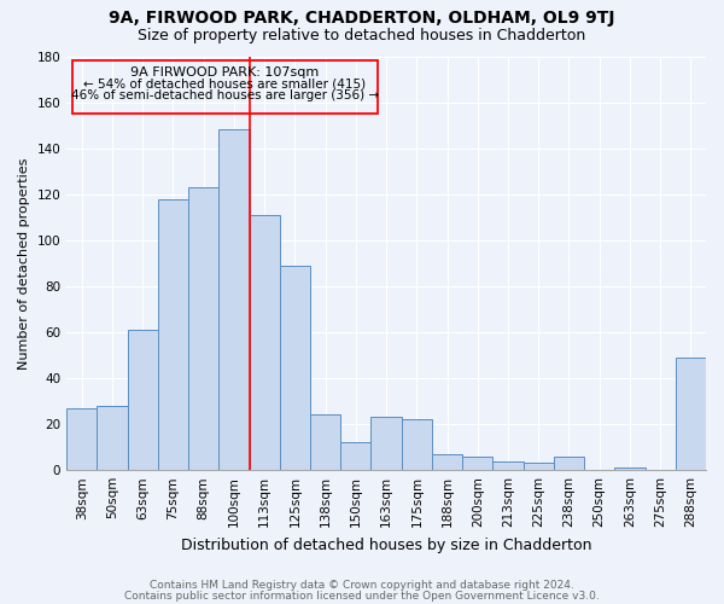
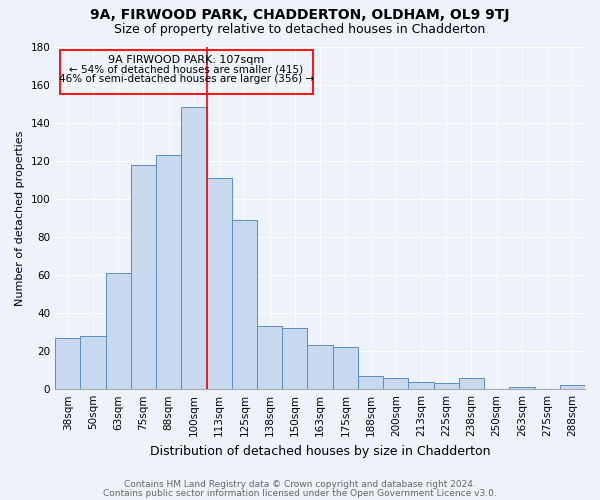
138sqm: 24 -> 33
150sqm: 12 -> 32
288sqm: 49 -> 2
